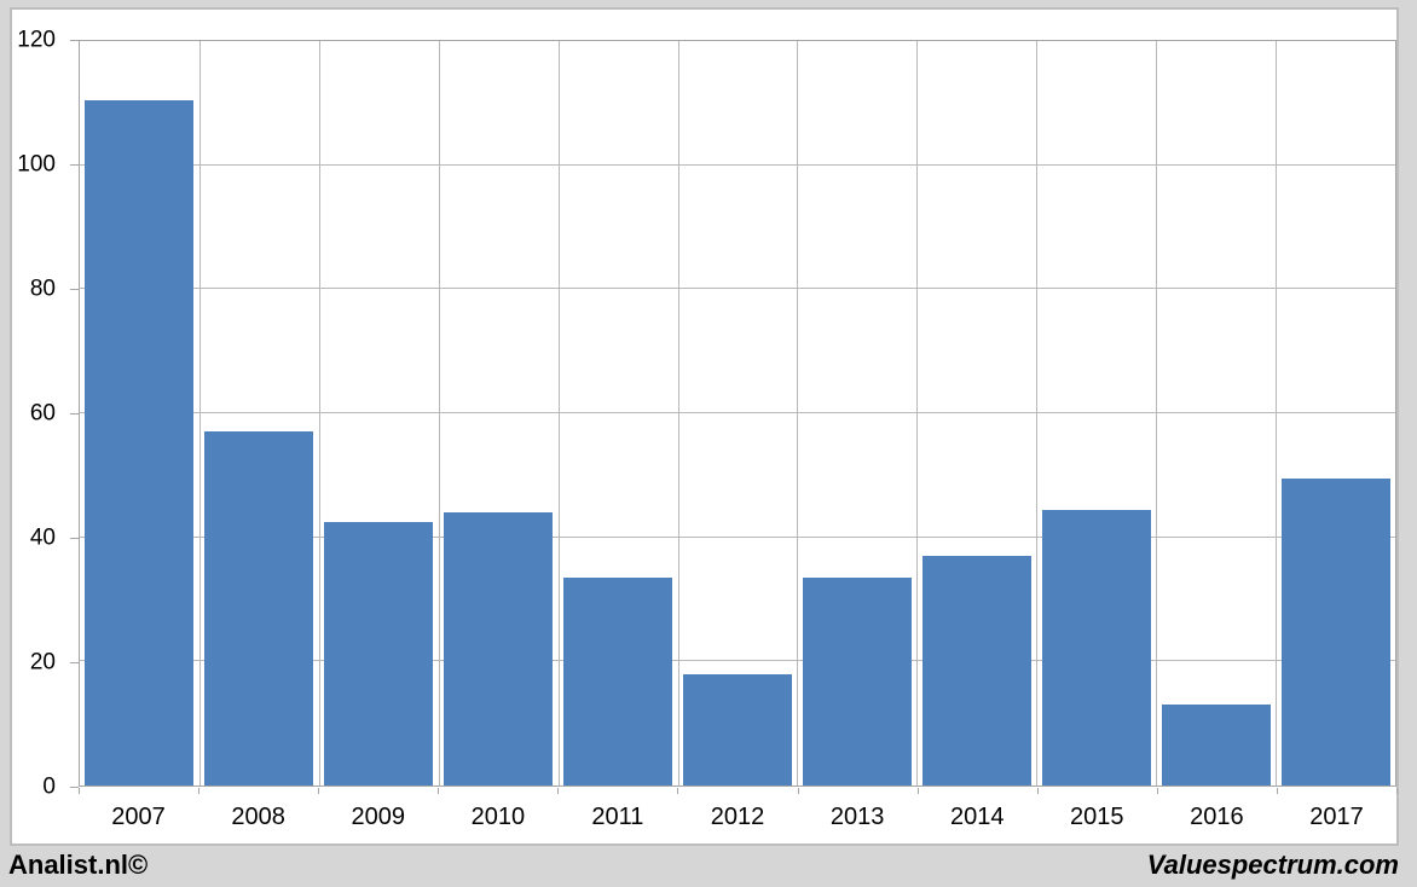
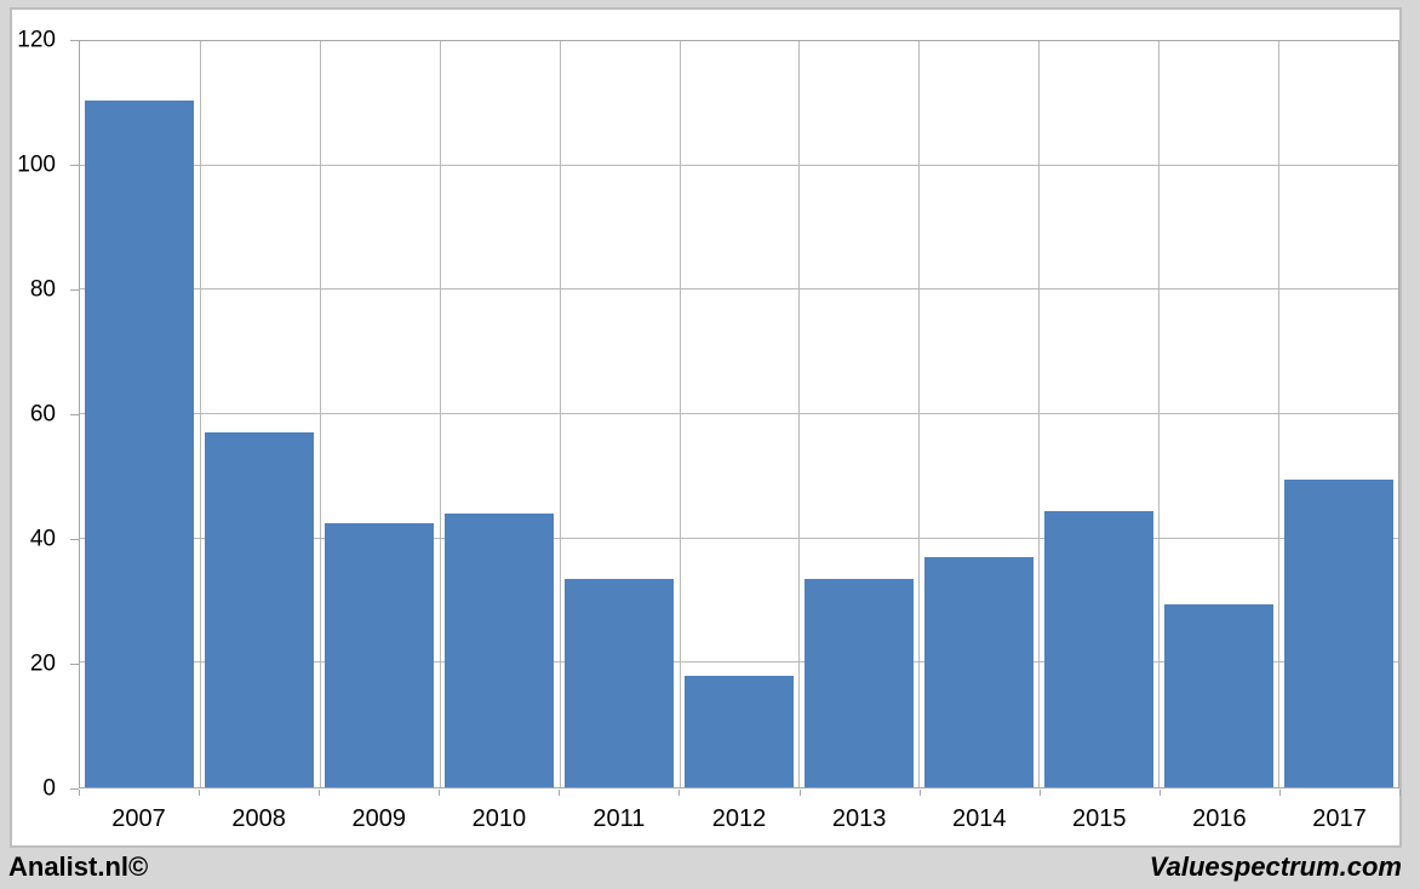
2016: 13 -> 30
